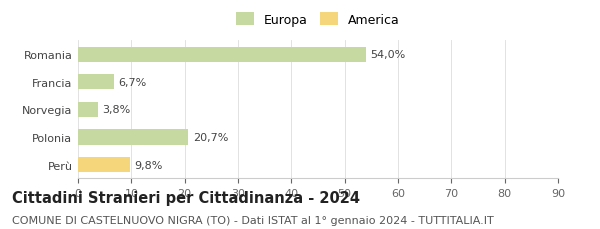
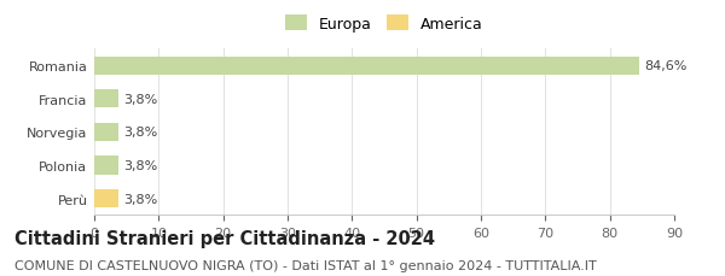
Romania: 54,0% -> 84,6%
Francia: 6,7% -> 3,8%
Polonia: 20,7% -> 3,8%
Perù: 9,8% -> 3,8%
